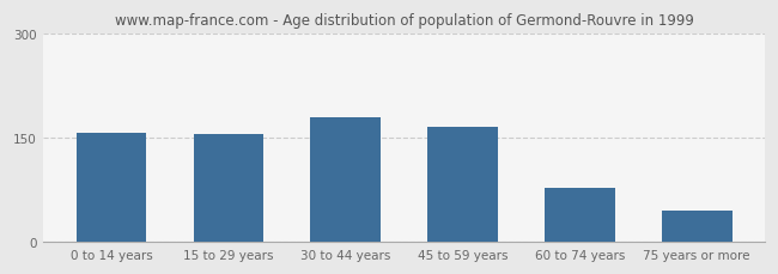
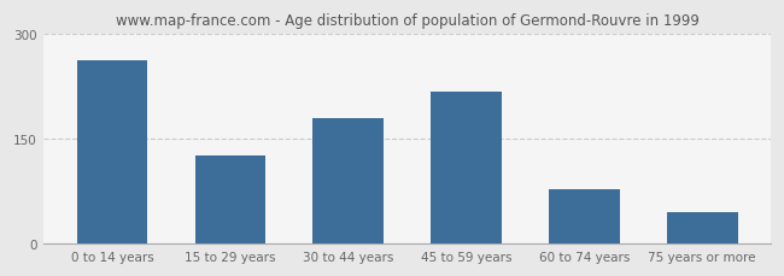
0 to 14 years: 158 -> 262
15 to 29 years: 155 -> 126
45 to 59 years: 167 -> 218
